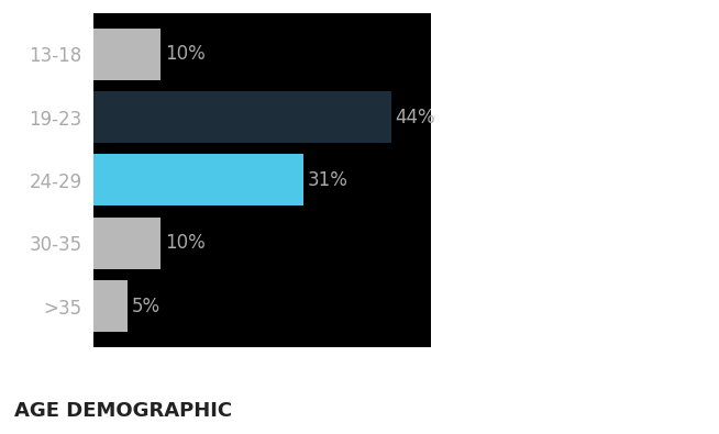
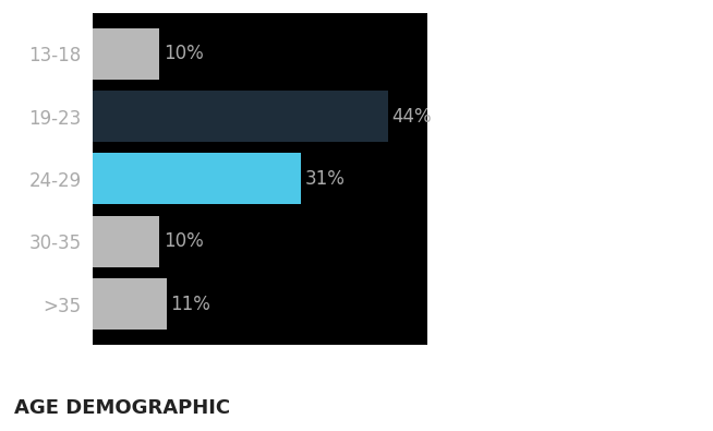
>35: 5% -> 11%
